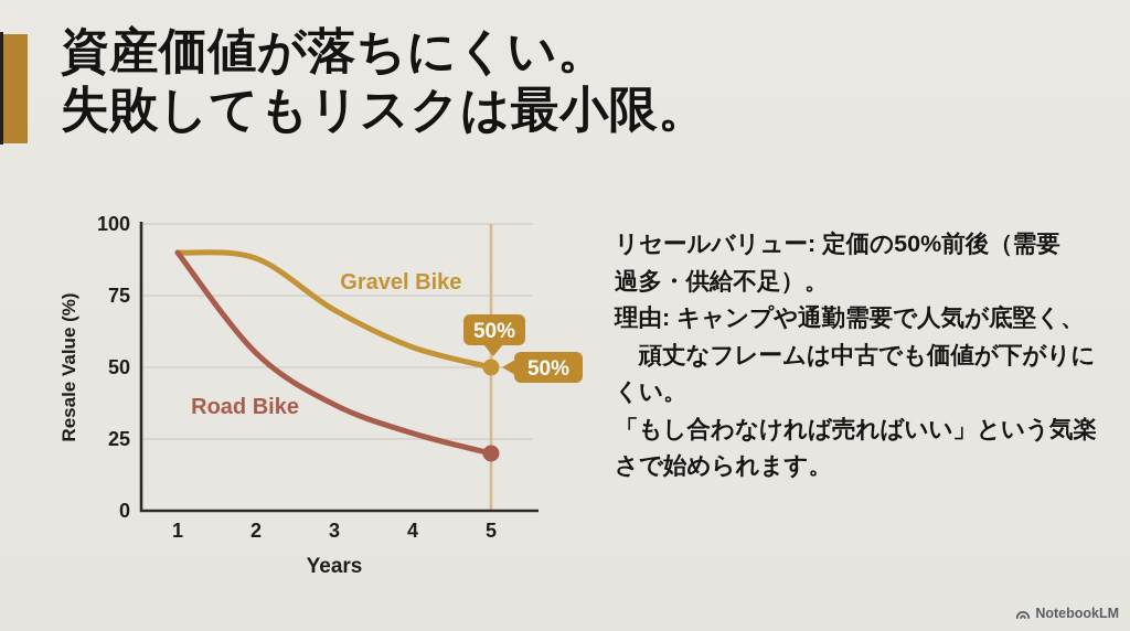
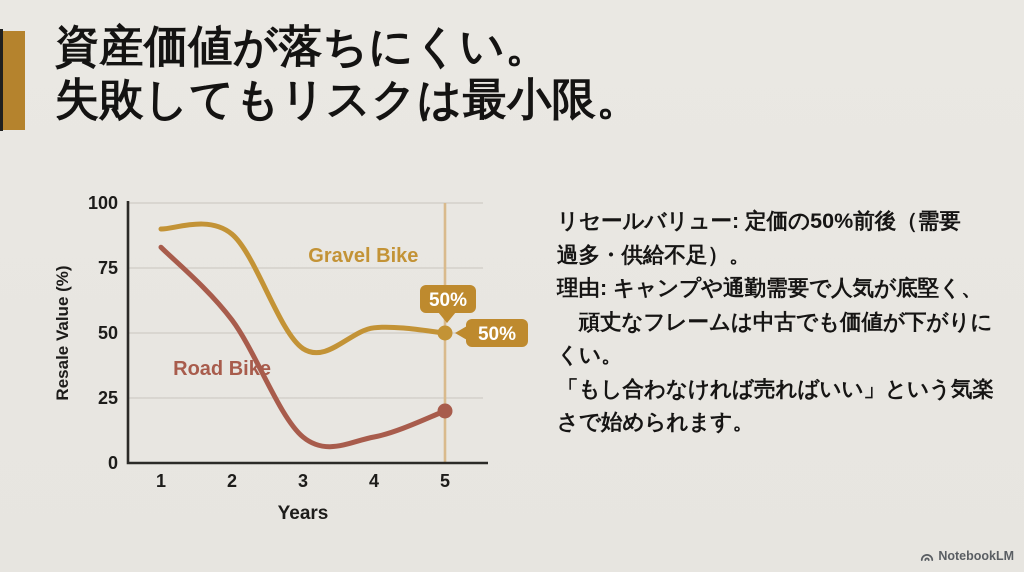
Road Bike/1: 90 -> 83
Gravel Bike/3: 70 -> 44
Road Bike/3: 37 -> 10
Gravel Bike/4: 57 -> 52
Road Bike/4: 27 -> 10
